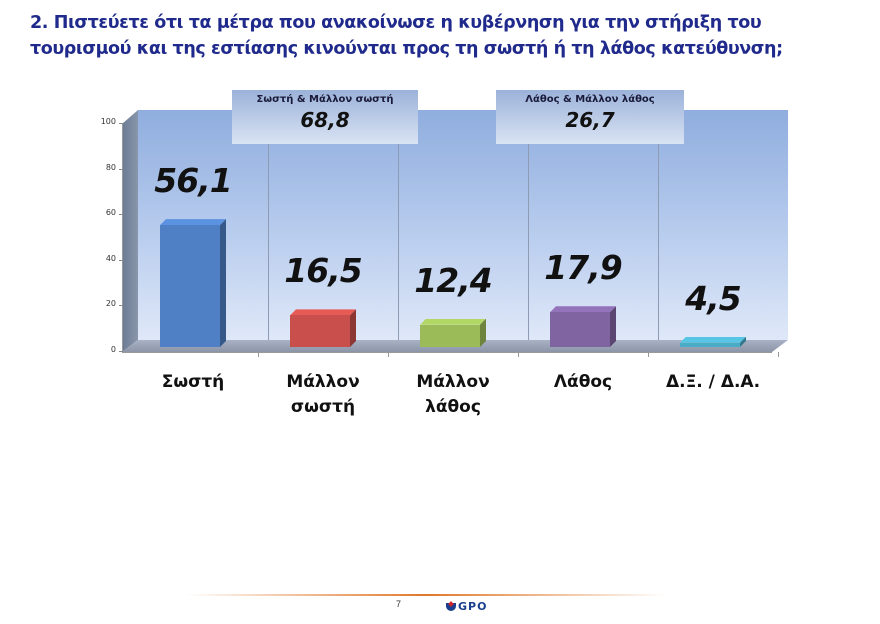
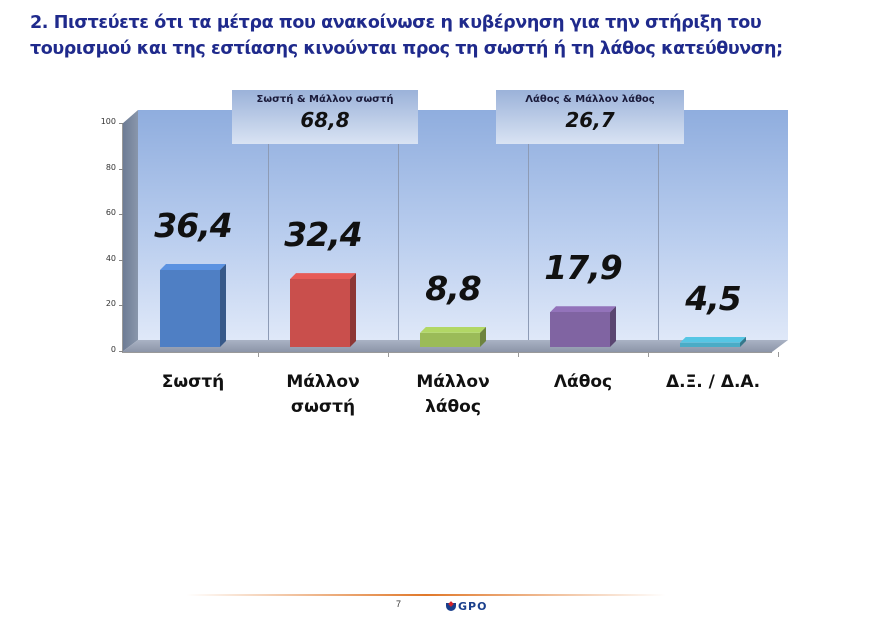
Σωστή: 56,1 -> 36,4
Μάλλον σωστή: 16,5 -> 32,4
Μάλλον λάθος: 12,4 -> 8,8
